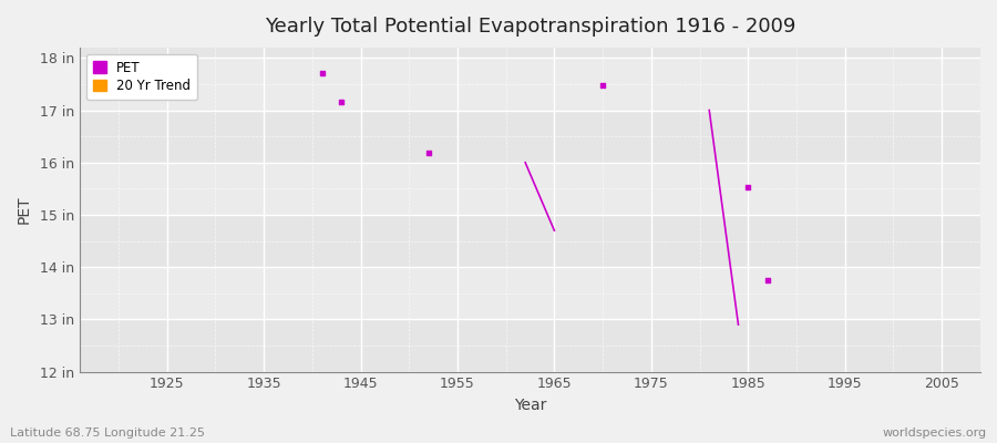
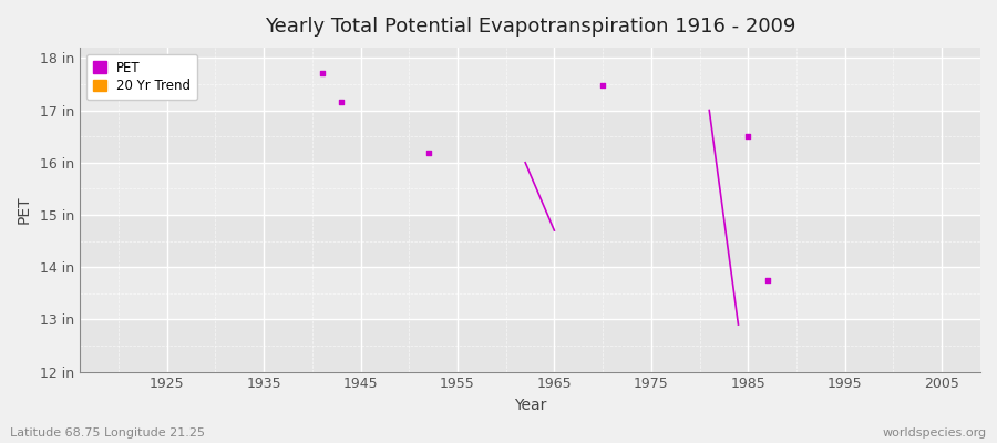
1985: 15.52 in -> 16.50 in
